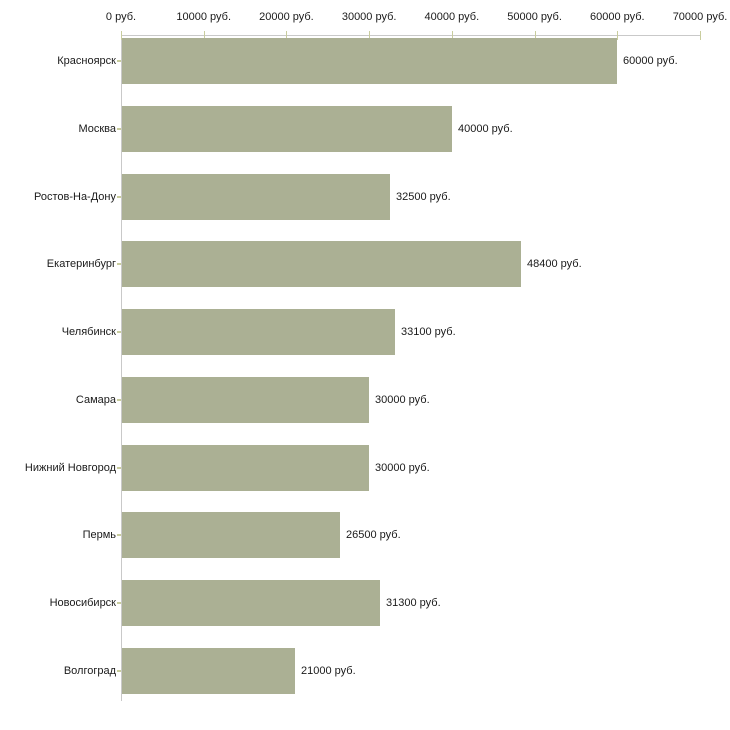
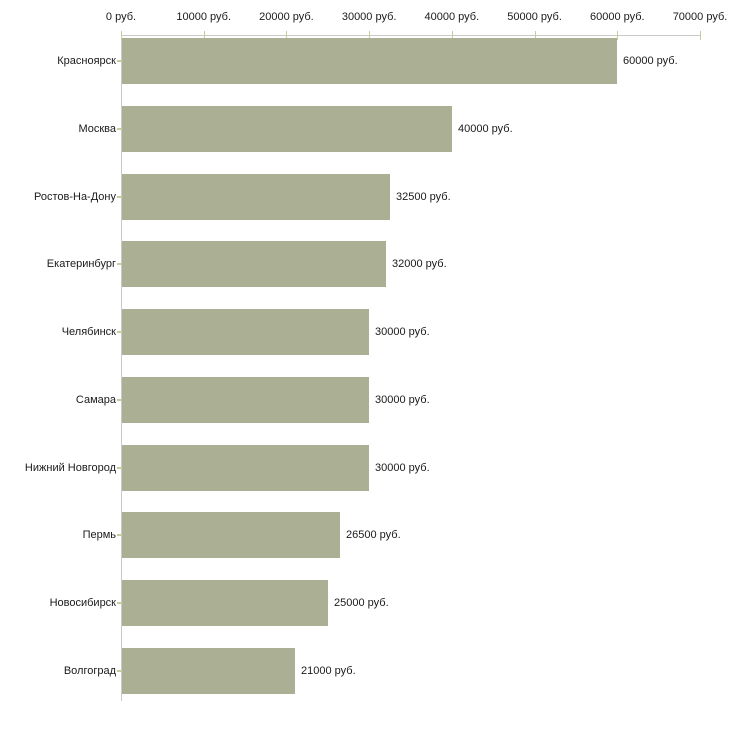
Екатеринбург: 48400 -> 32000
Челябинск: 33100 -> 30000
Новосибирск: 31300 -> 25000
